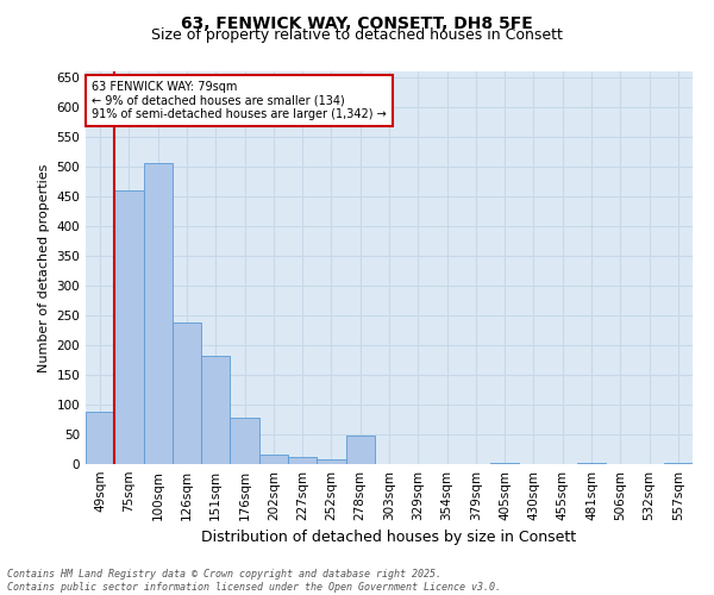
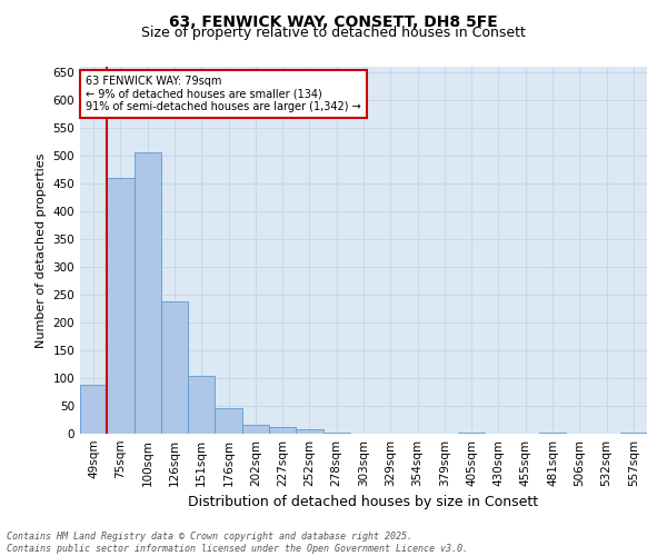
151sqm: 182 -> 105
176sqm: 78 -> 47
278sqm: 48 -> 3
